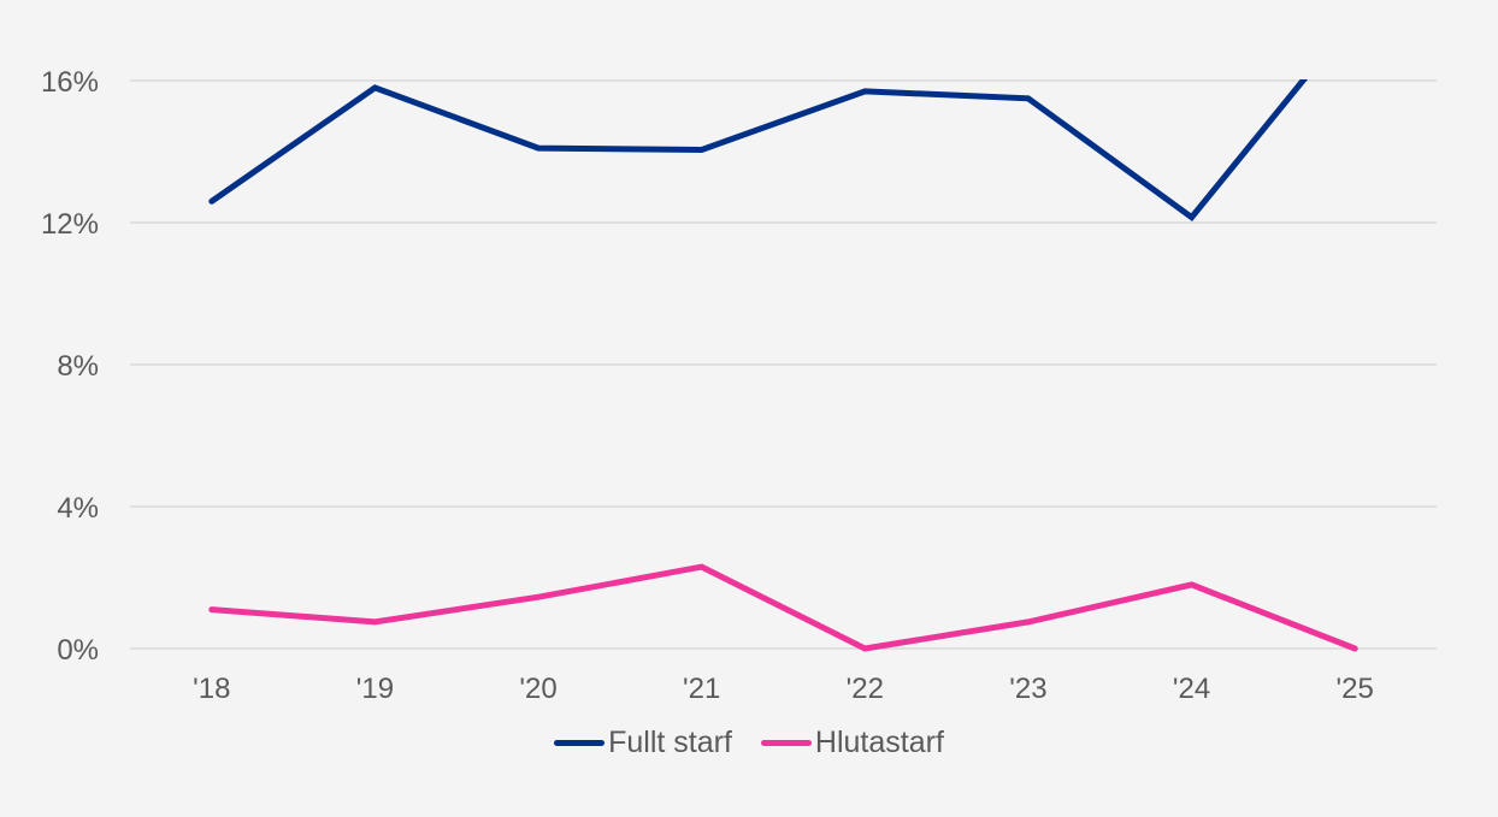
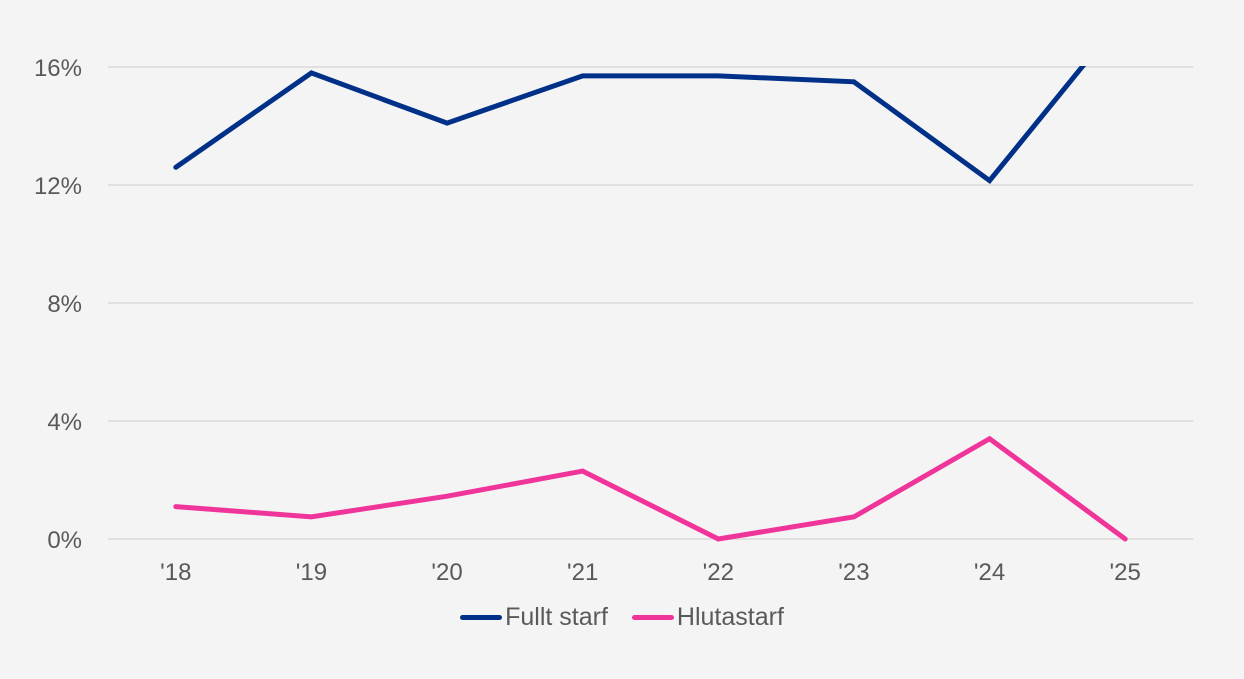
Fullt starf/'21: 14.1% -> 15.7%
Hlutastarf/'24: 1.8% -> 3.4%
